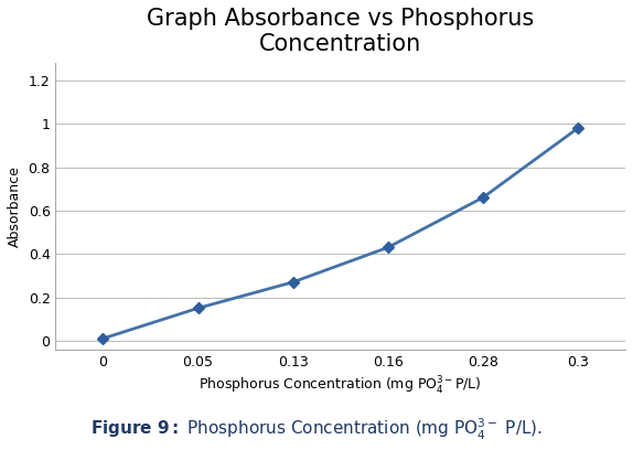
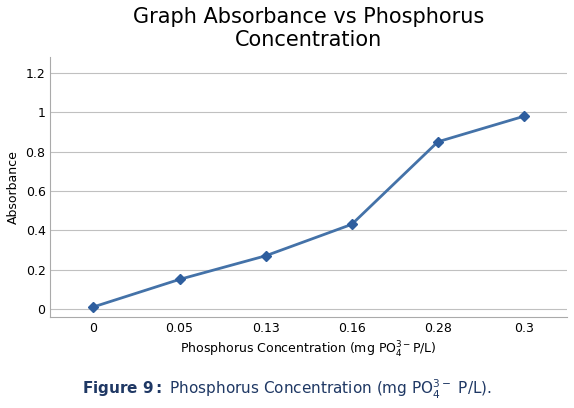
0.28: 0.66 -> 0.85
